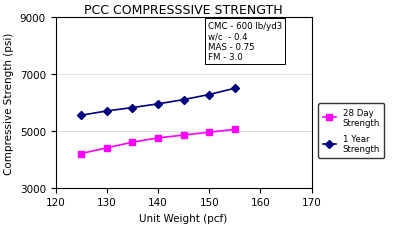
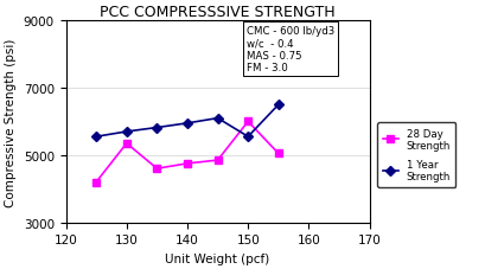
28 Day Strength/130: 4400 -> 5350
28 Day Strength/150: 4950 -> 6000
1 Year Strength/150: 6280 -> 5550
